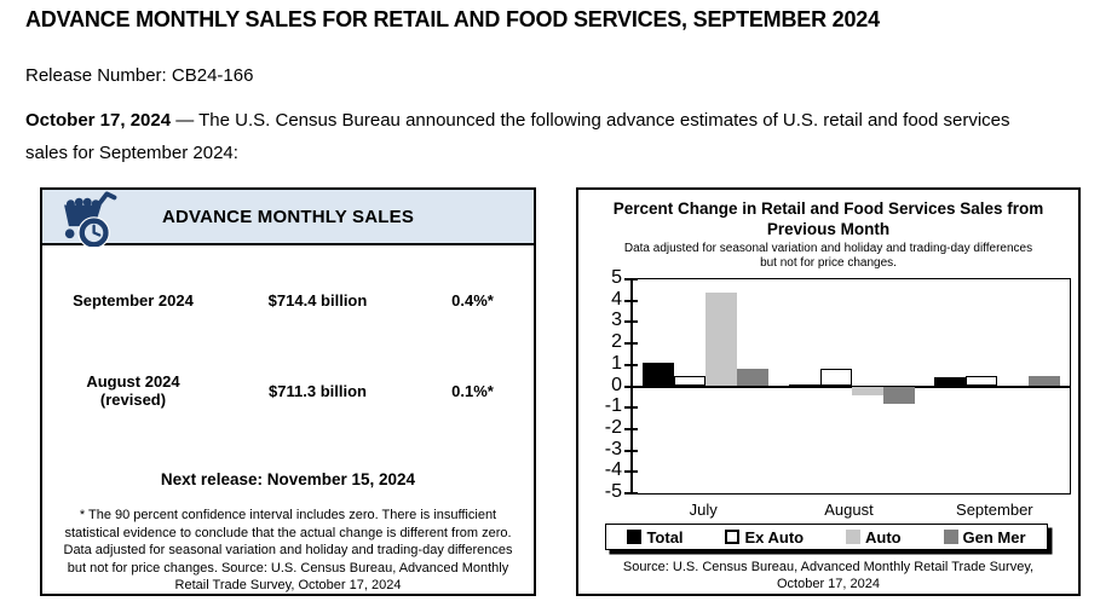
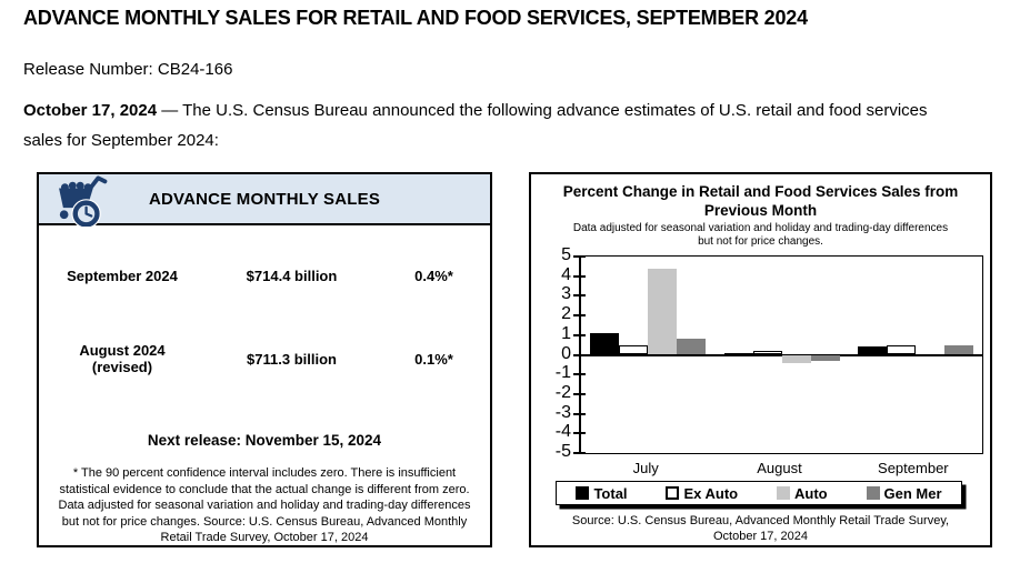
Ex Auto/August: 0.8 -> 0.2
Gen Mer/August: -0.8 -> -0.3
